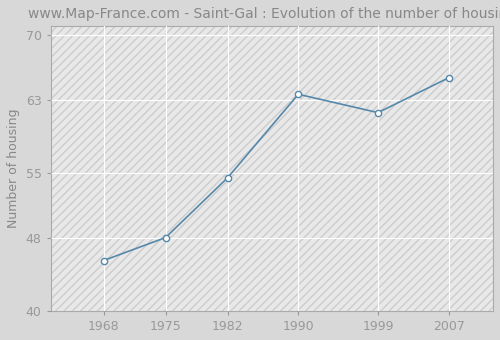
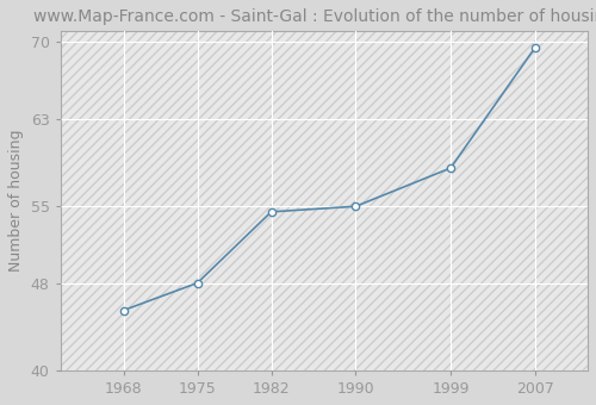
1990: 63.6 -> 55.0
1999: 61.6 -> 58.5
2007: 65.4 -> 69.5
